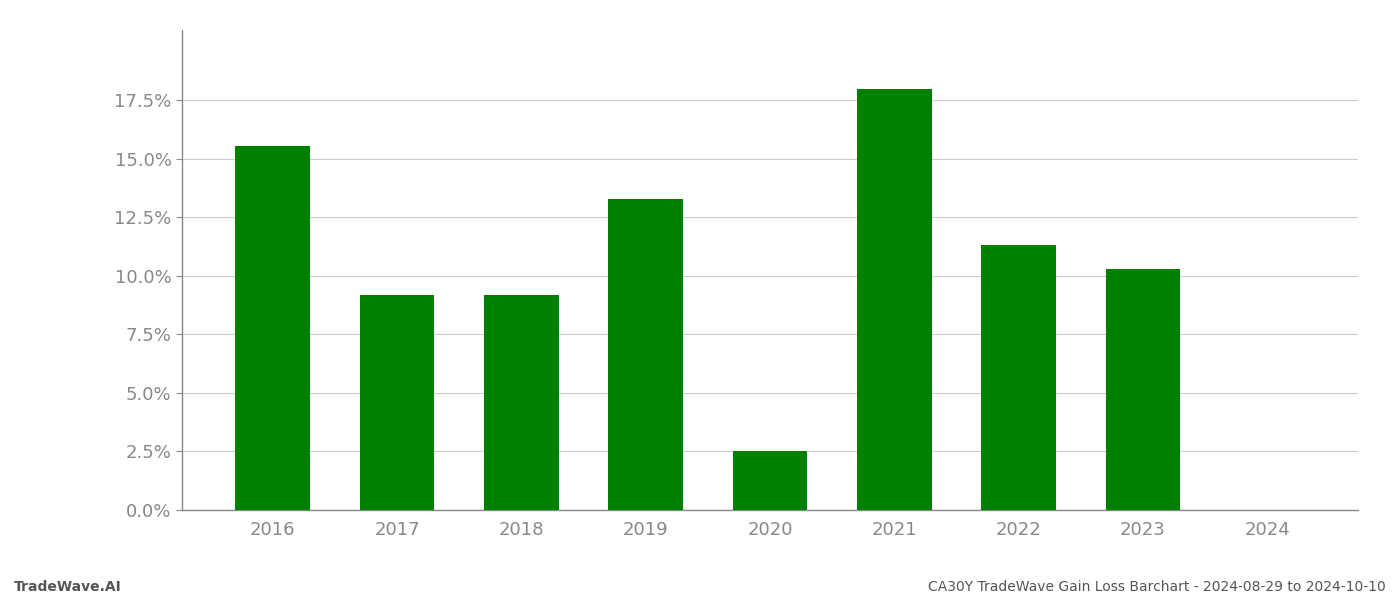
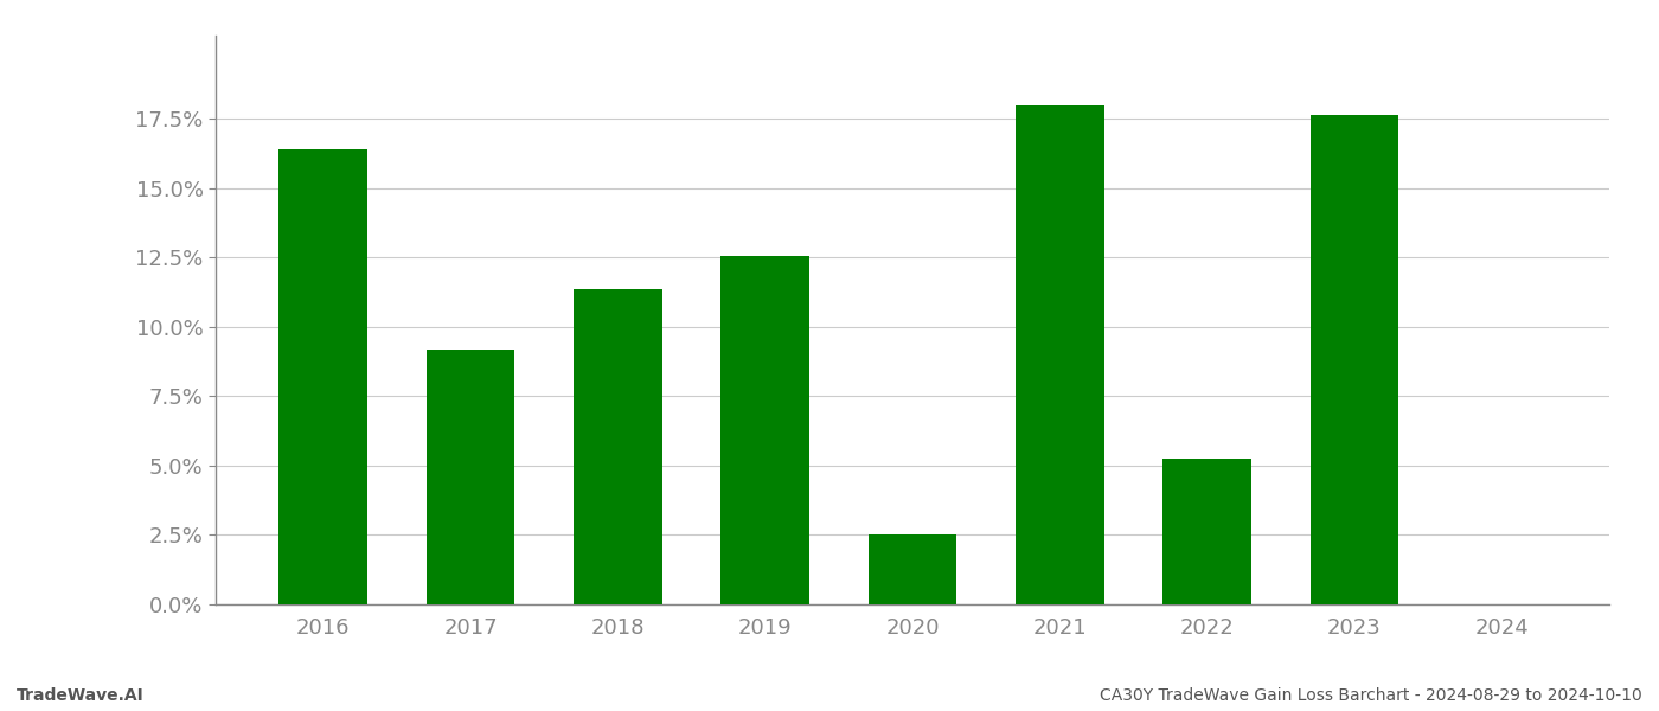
2016: 15.53% -> 16.40%
2018: 9.20% -> 11.35%
2019: 13.30% -> 12.55%
2022: 11.30% -> 5.25%
2023: 10.30% -> 17.65%
